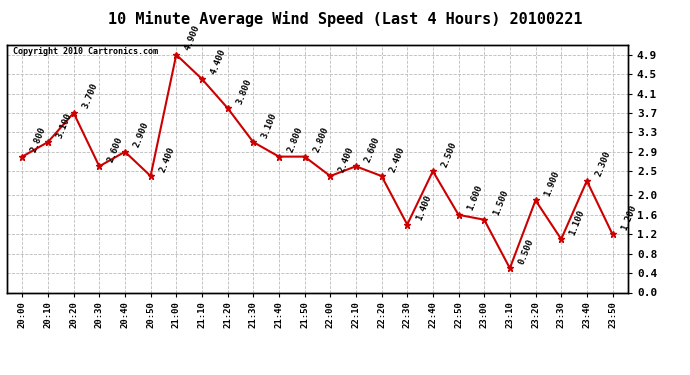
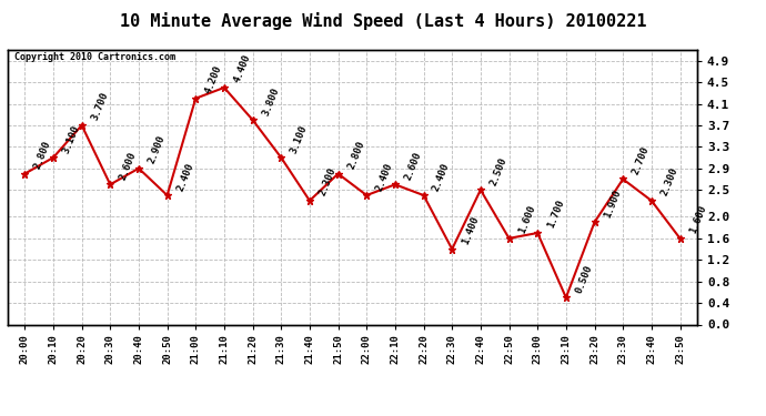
21:00: 4.900 -> 4.200
21:40: 2.800 -> 2.300
23:00: 1.500 -> 1.700
23:30: 1.100 -> 2.700
23:50: 1.200 -> 1.600
